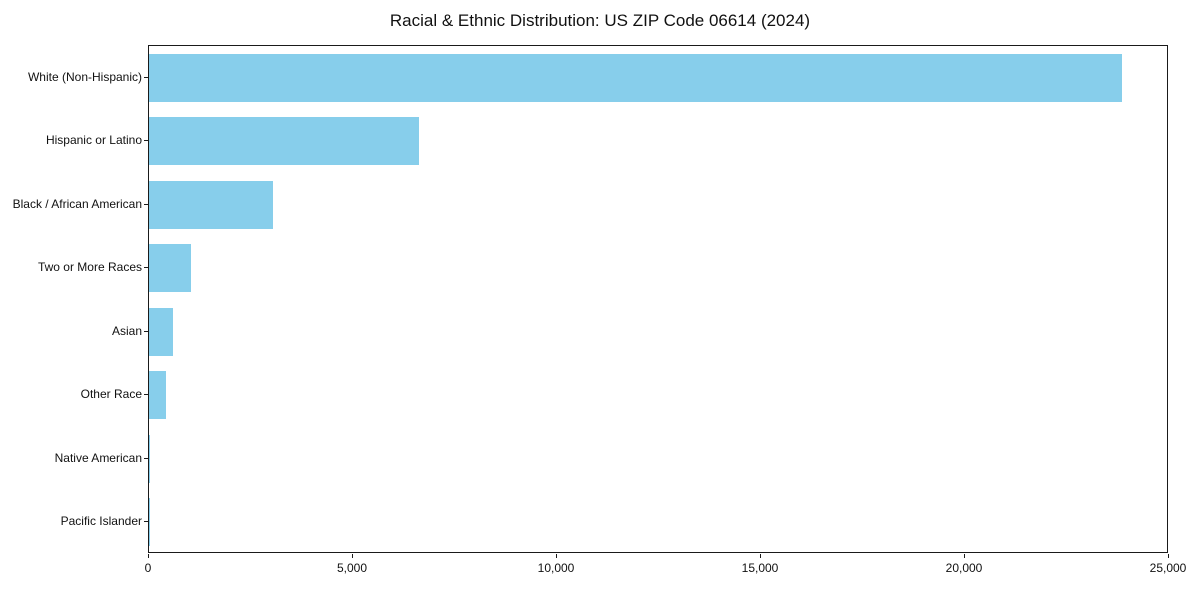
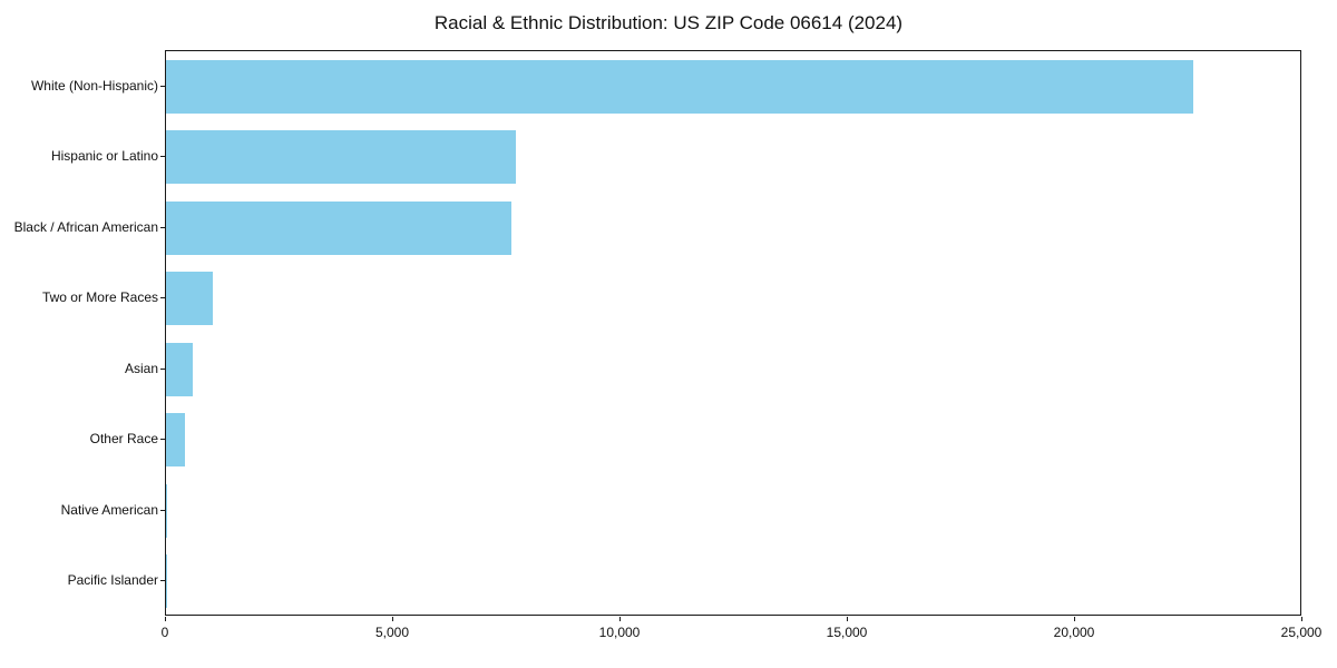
White (Non-Hispanic): 23800 -> 22600
Hispanic or Latino: 6600 -> 7700
Black / African American: 3000 -> 7600
